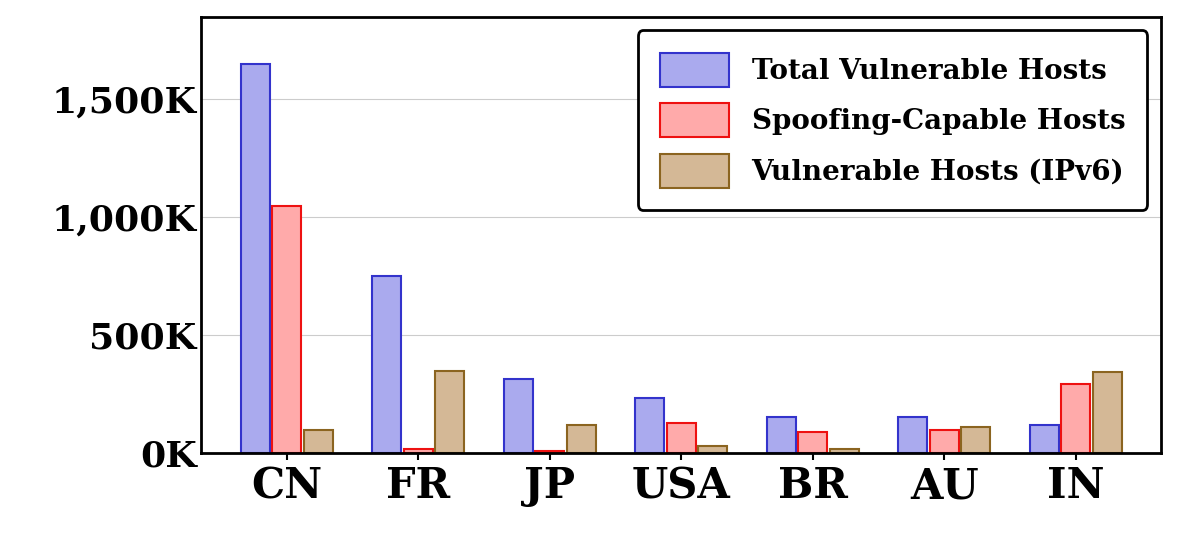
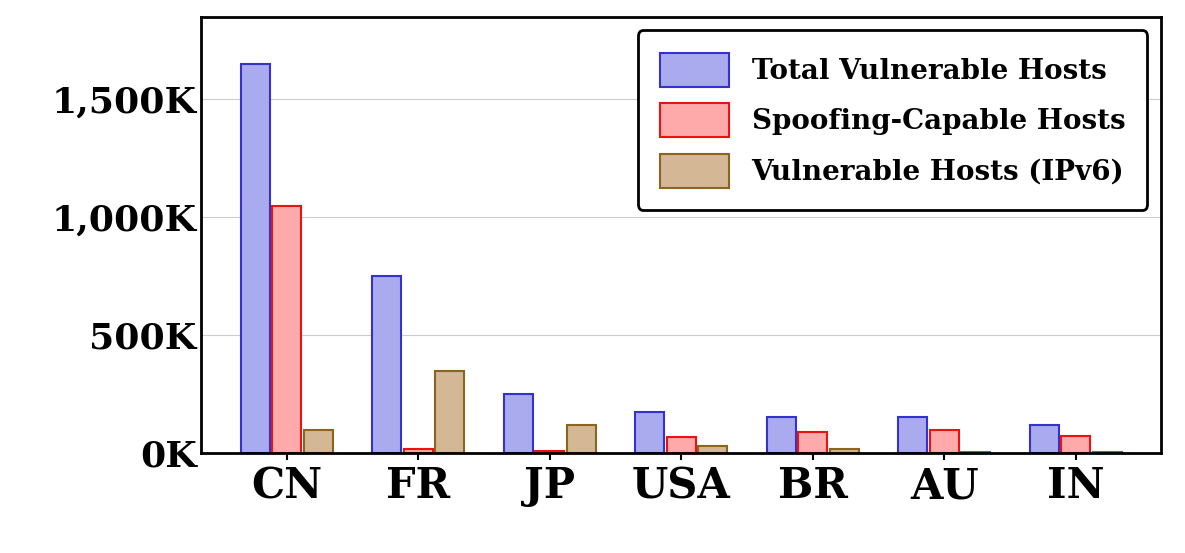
Total Vulnerable Hosts/JP: 315K -> 250K
Total Vulnerable Hosts/USA: 235K -> 175K
Spoofing-Capable Hosts/USA: 130K -> 70K
Vulnerable Hosts (IPv6)/AU: 110K -> 5K
Spoofing-Capable Hosts/IN: 295K -> 75K
Vulnerable Hosts (IPv6)/IN: 345K -> 5K
